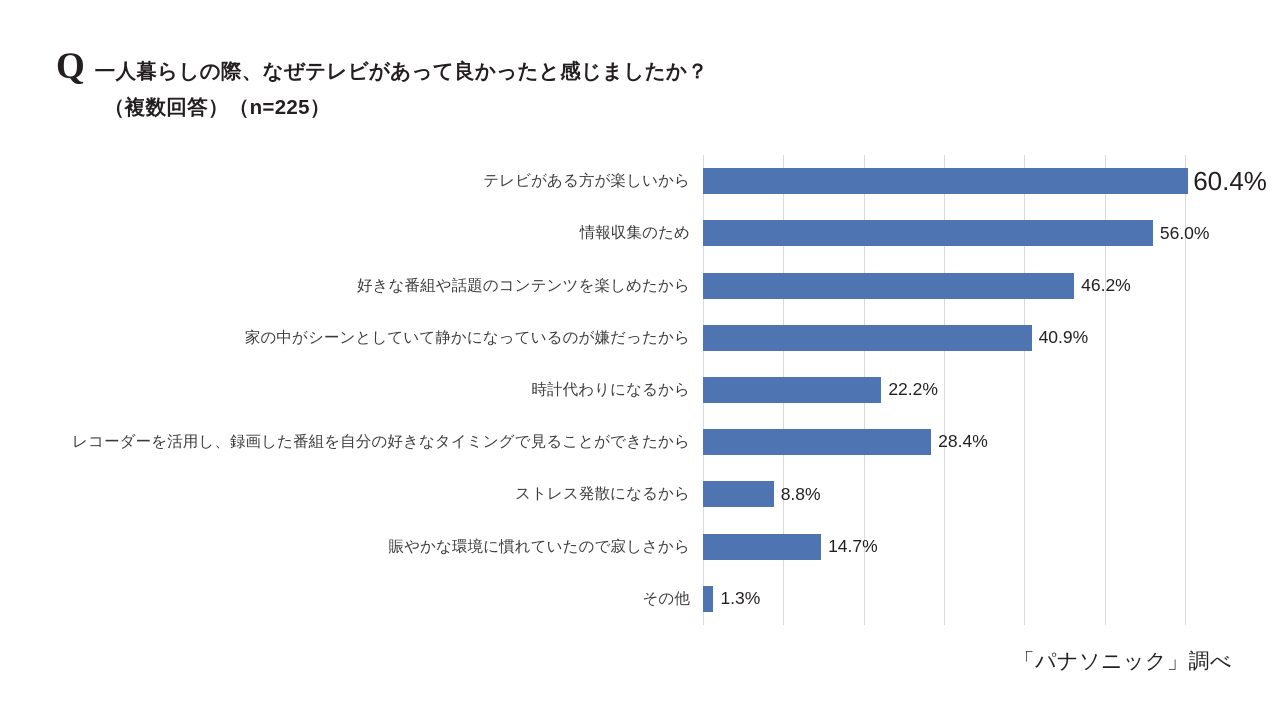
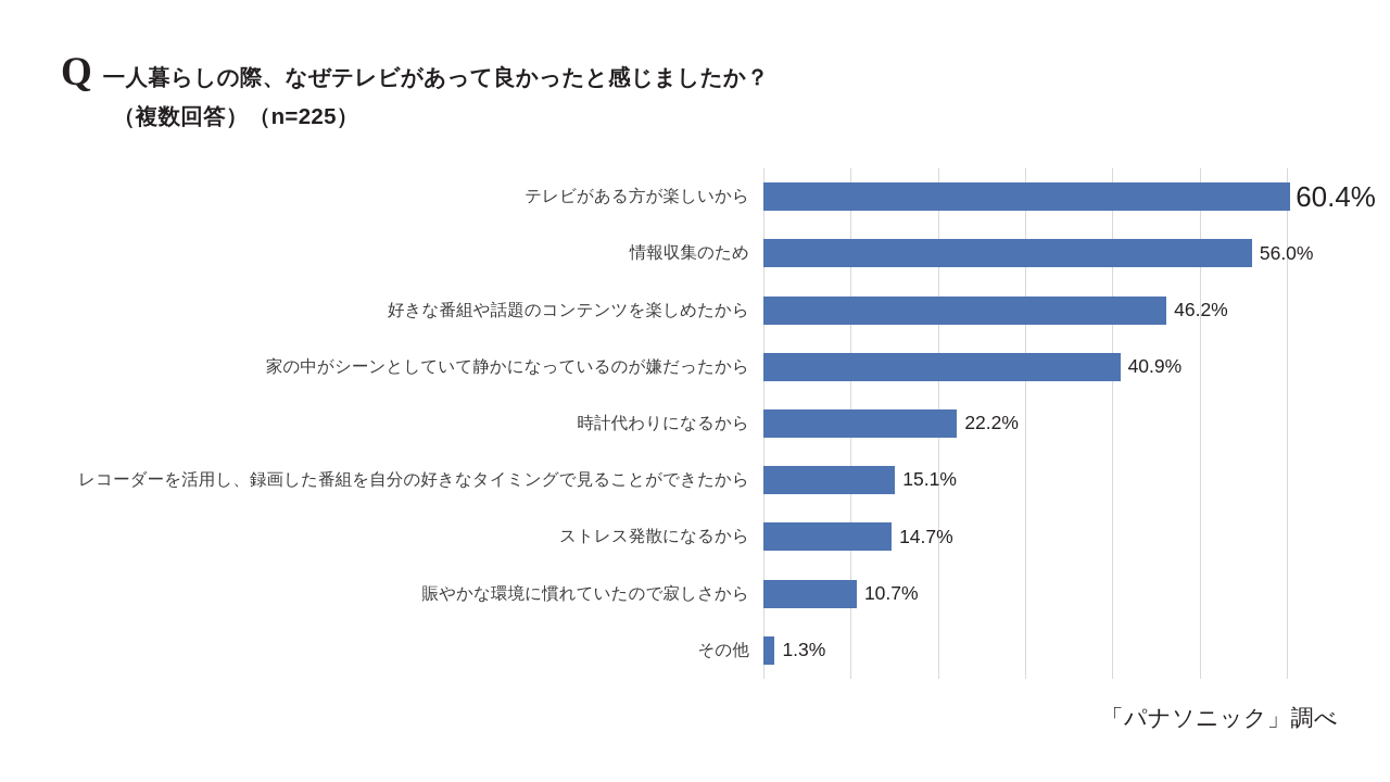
レコーダーを活用し、録画した番組を自分の好きなタイミングで見ることができたから: 28.4% -> 15.1%
ストレス発散になるから: 8.8% -> 14.7%
賑やかな環境に慣れていたので寂しさから: 14.7% -> 10.7%
